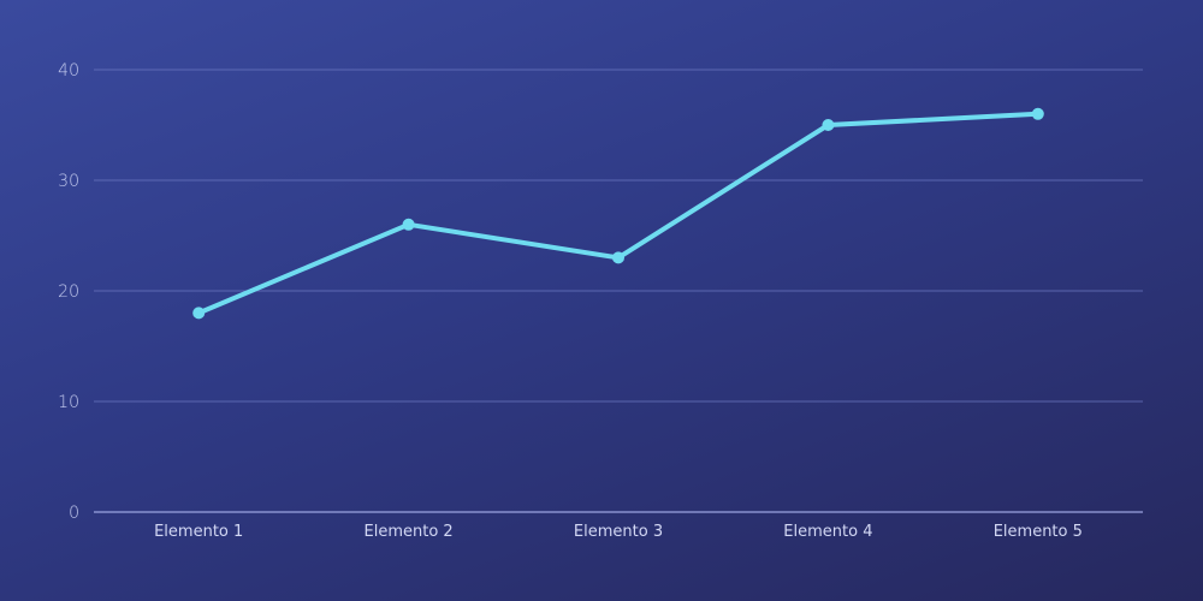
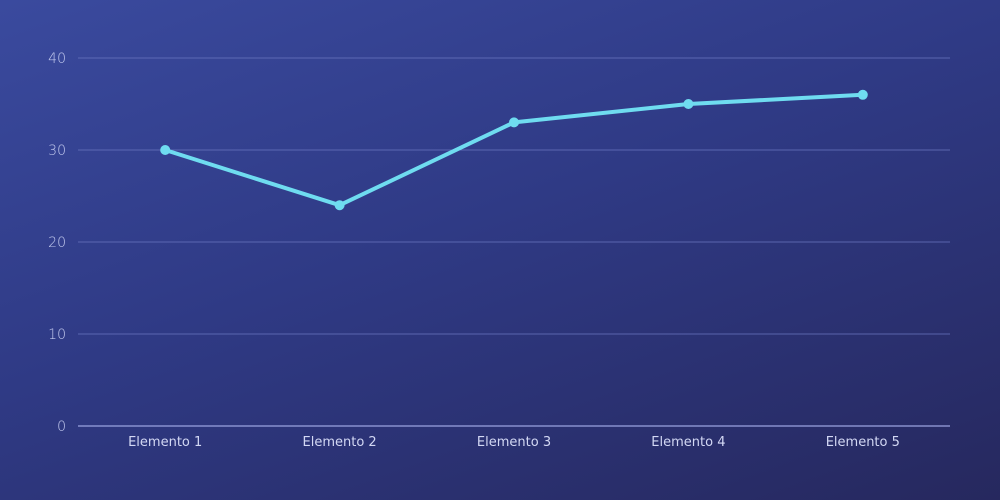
Elemento 1: 18 -> 30
Elemento 2: 26 -> 24
Elemento 3: 23 -> 33
